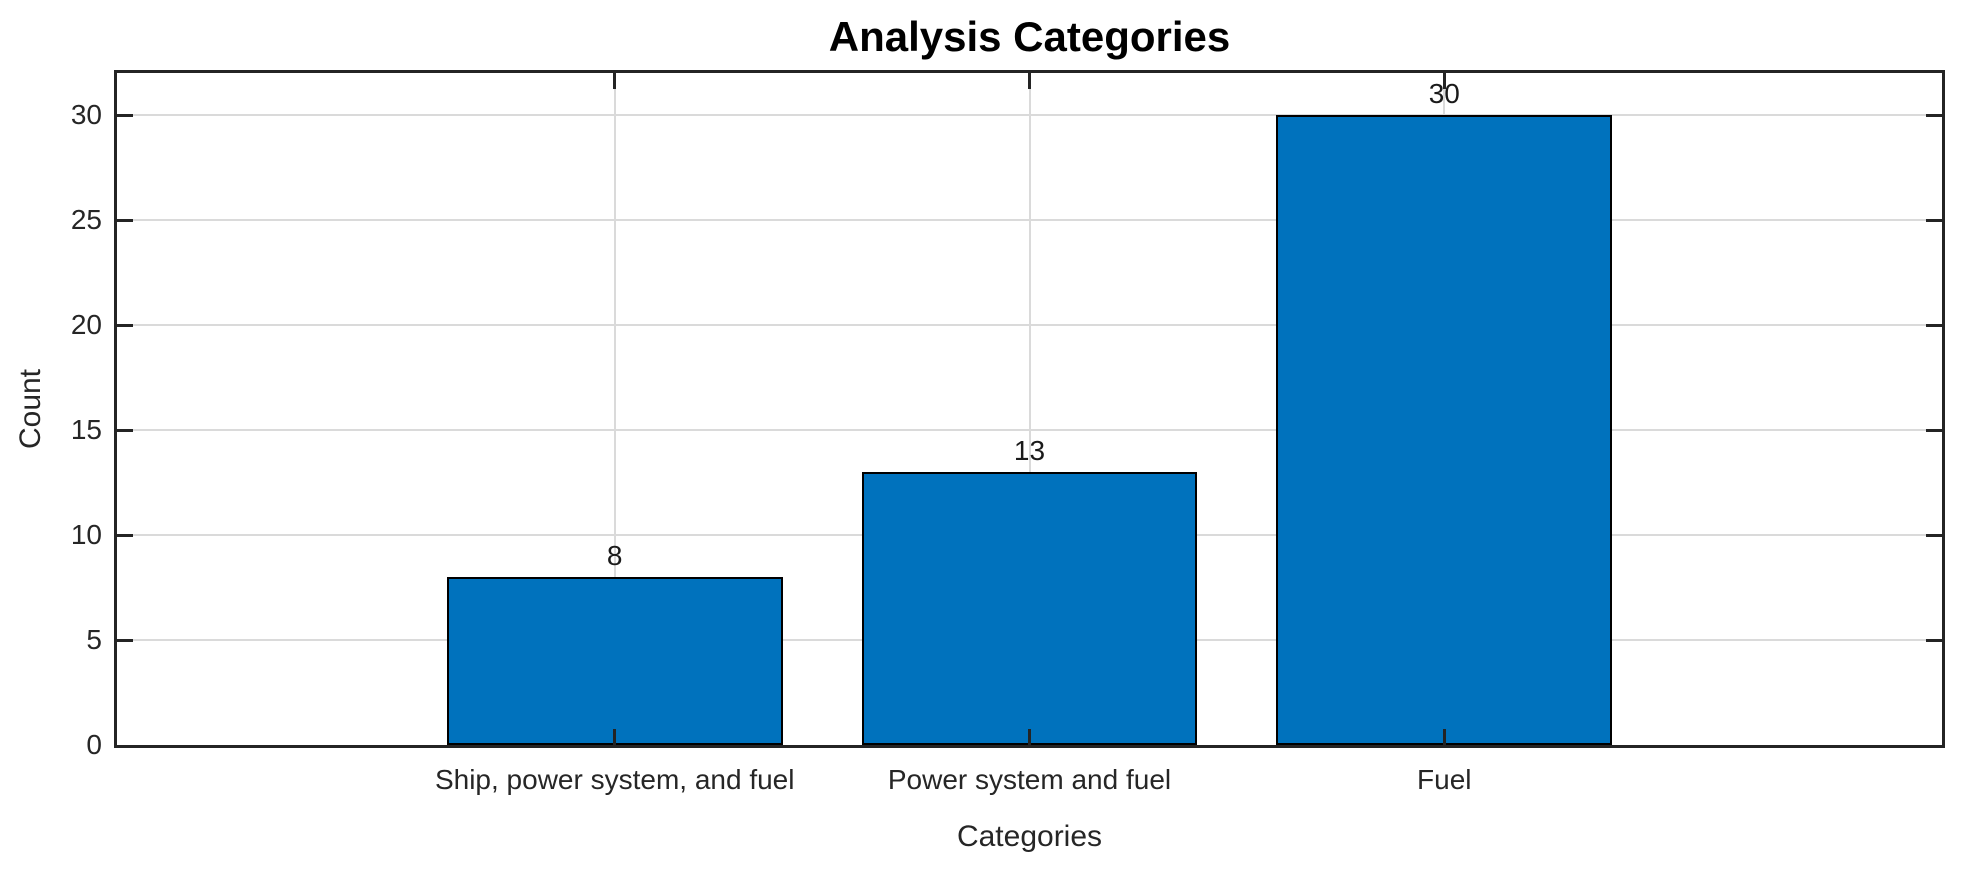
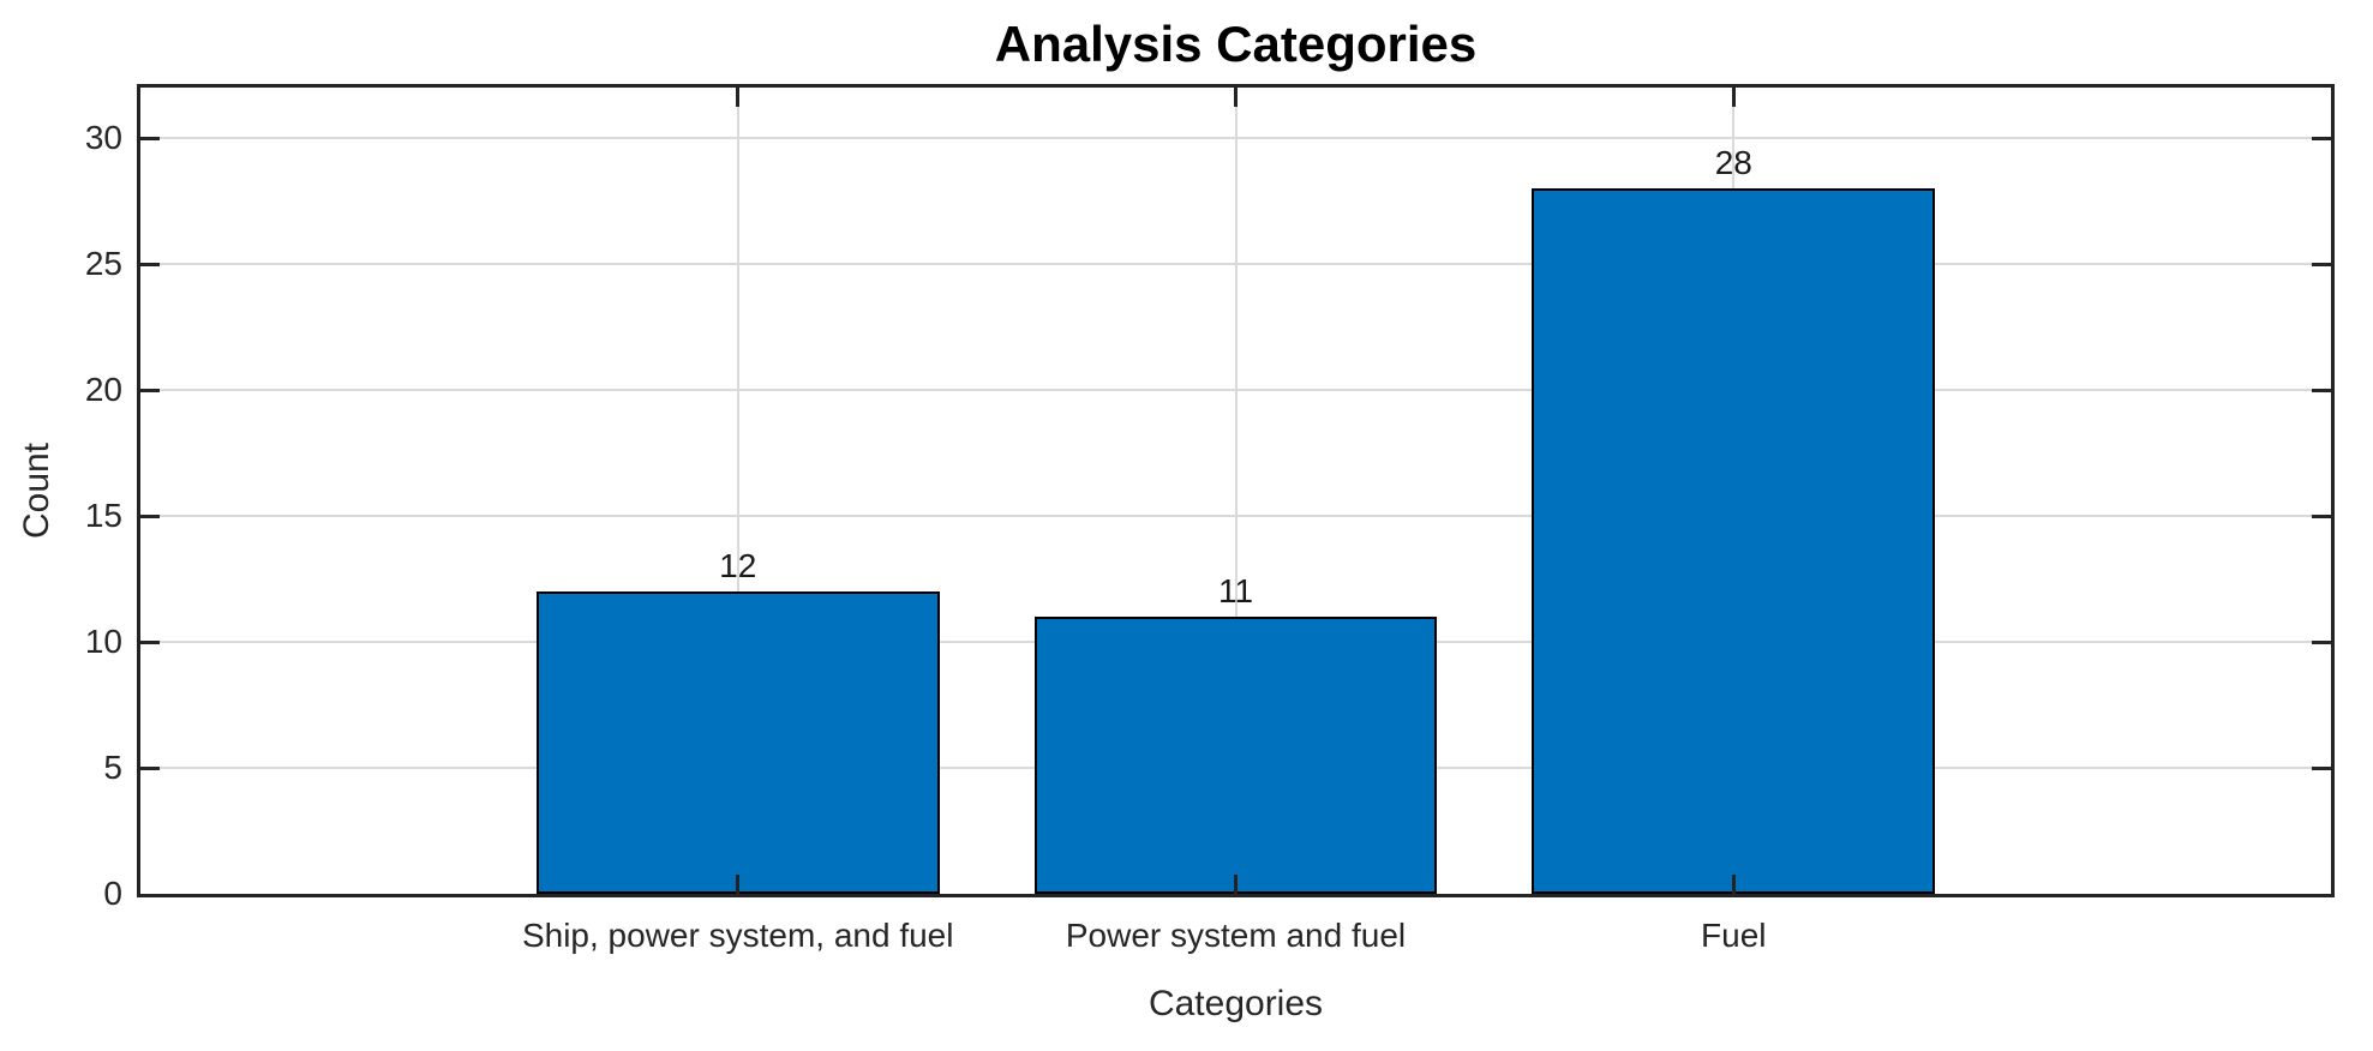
Ship, power system, and fuel: 8 -> 12
Power system and fuel: 13 -> 11
Fuel: 30 -> 28
